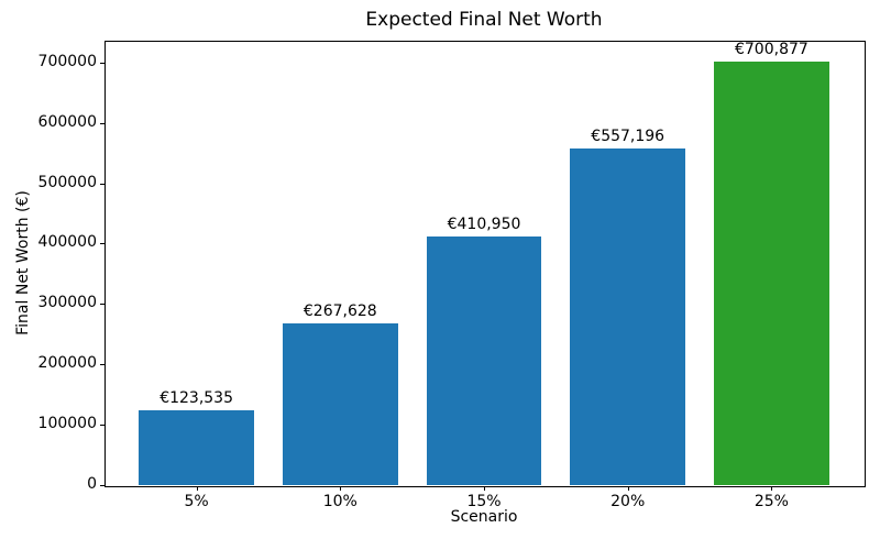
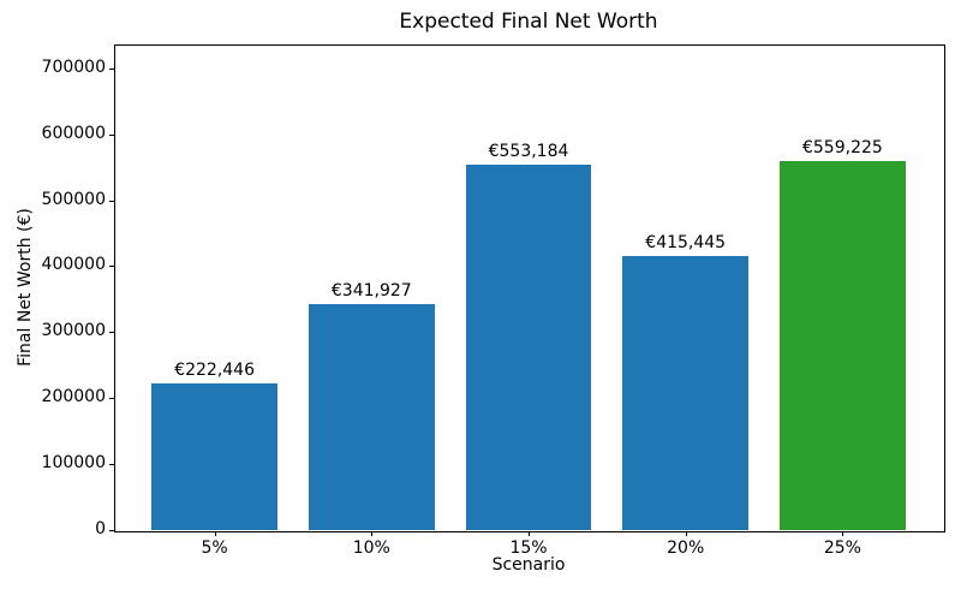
5%: €123,535 -> €222,446
10%: €267,628 -> €341,927
15%: €410,950 -> €553,184
20%: €557,196 -> €415,445
25%: €700,877 -> €559,225
